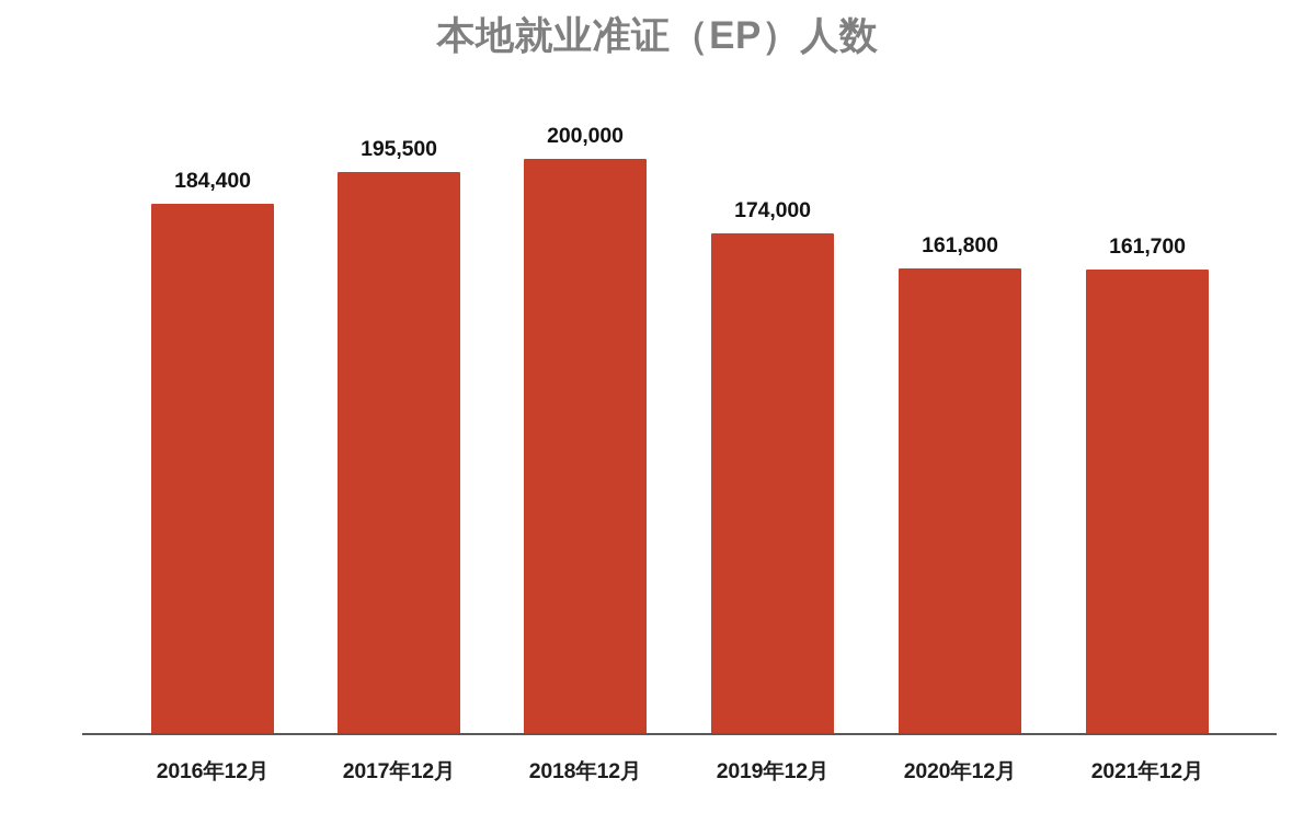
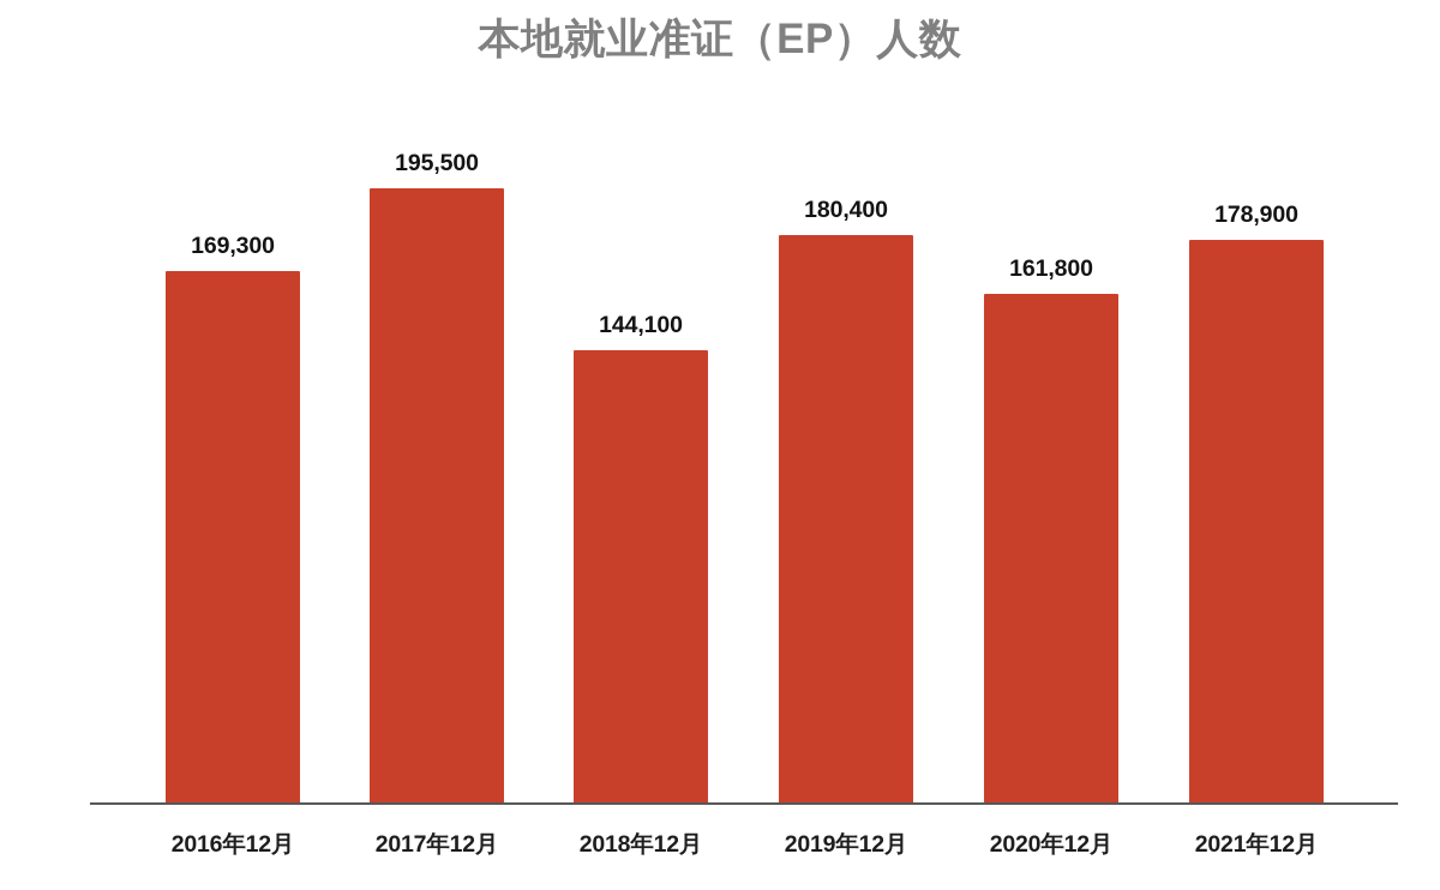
2016年12月: 184,400 -> 169,300
2018年12月: 200,000 -> 144,100
2019年12月: 174,000 -> 180,400
2021年12月: 161,700 -> 178,900
